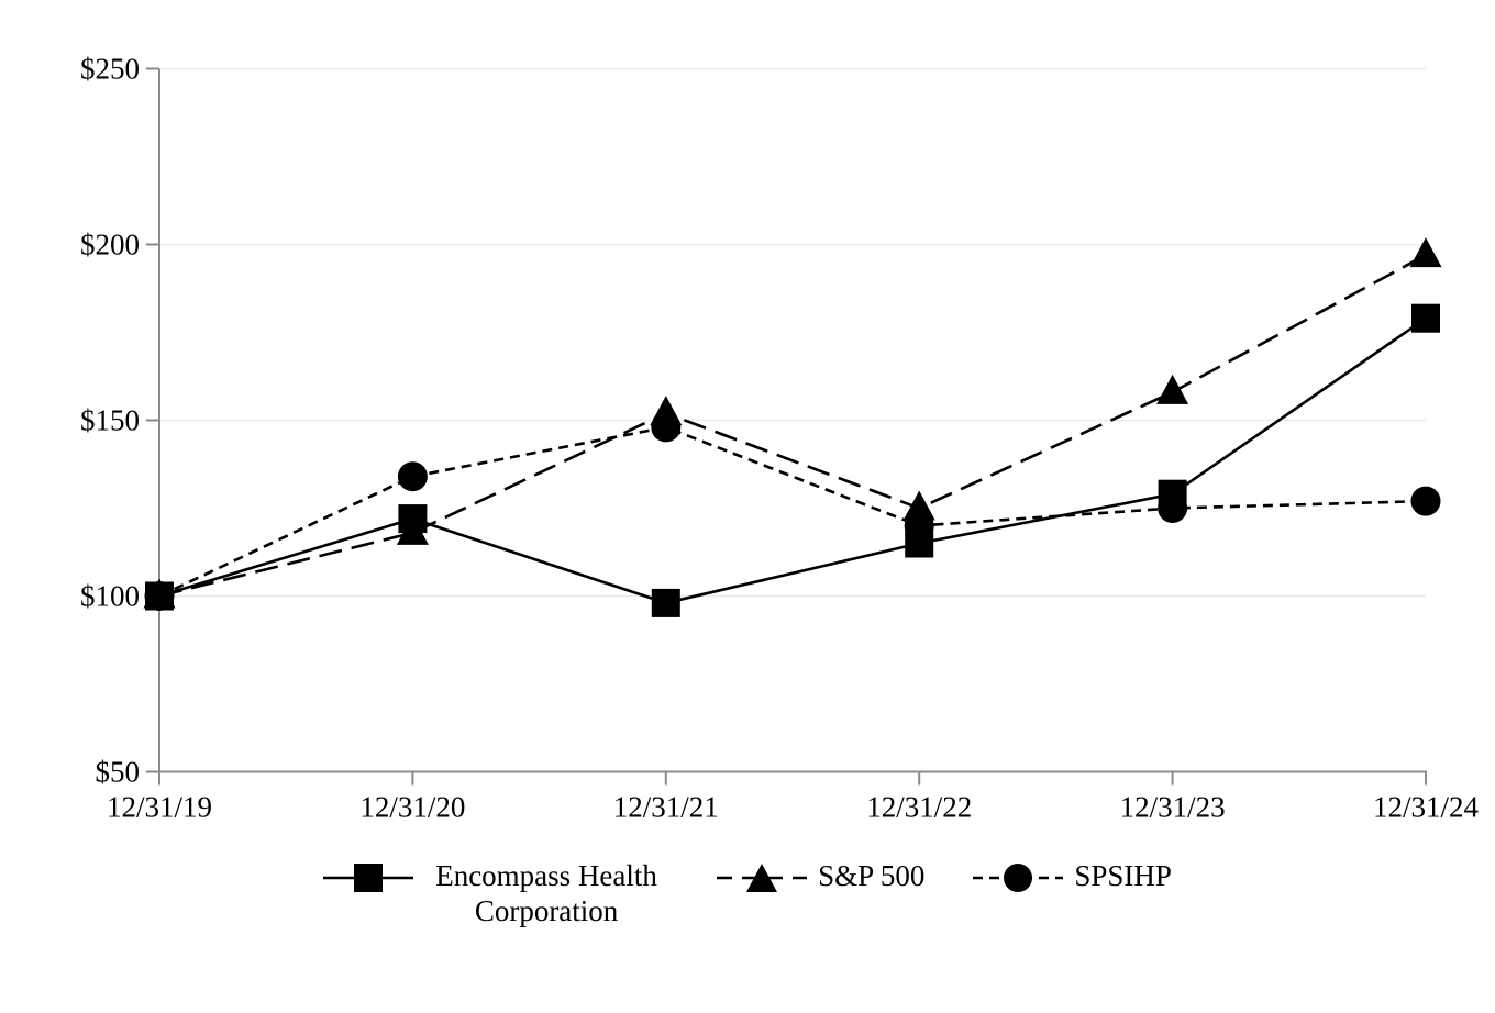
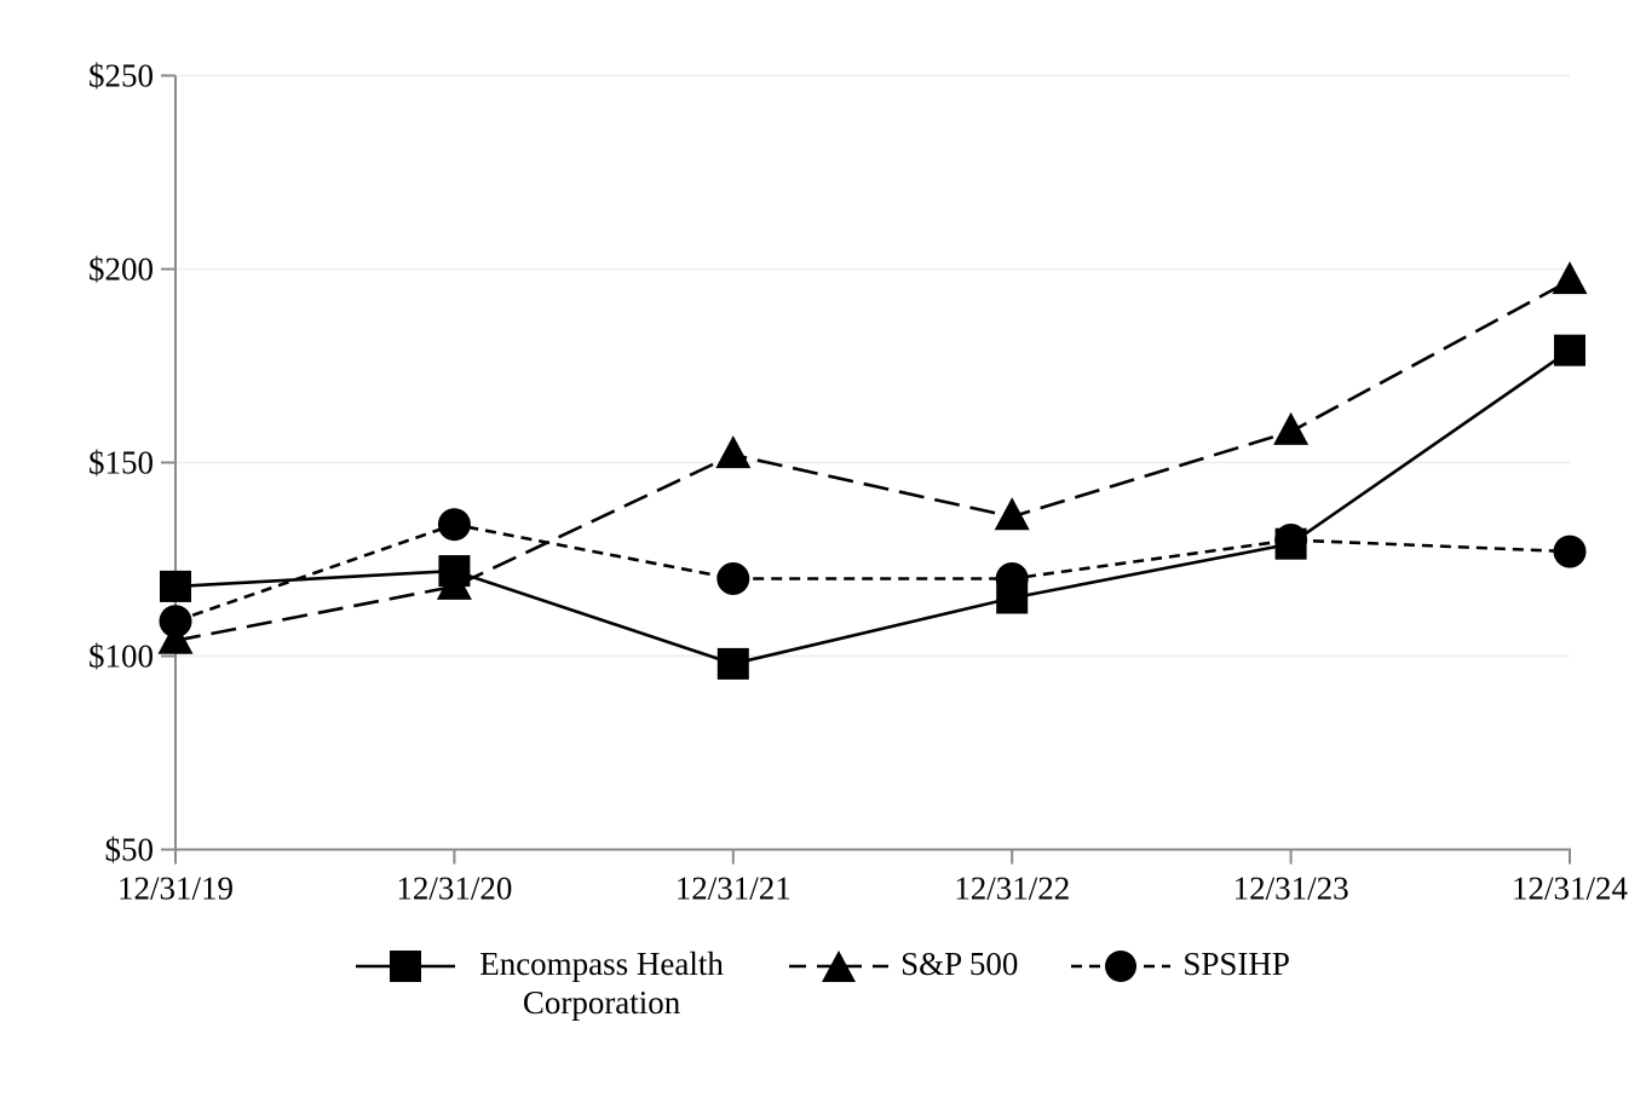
Encompass Health Corporation/12/31/19: $100 -> $118
S&P 500/12/31/19: $100 -> $104
SPSIHP/12/31/19: $100 -> $109
SPSIHP/12/31/21: $148 -> $120
S&P 500/12/31/22: $125 -> $136
SPSIHP/12/31/23: $125 -> $130
